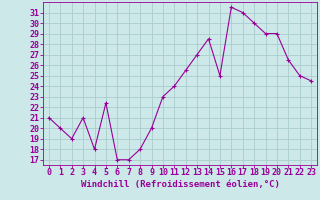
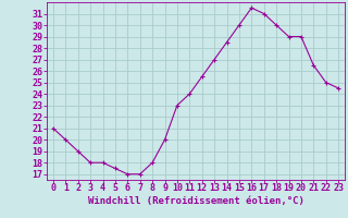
3: 21.0 -> 18.0
5: 22.4 -> 17.5
15: 25.0 -> 30.0
